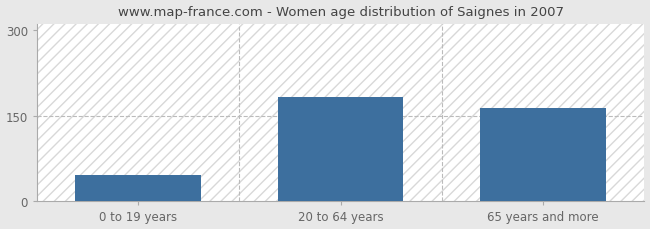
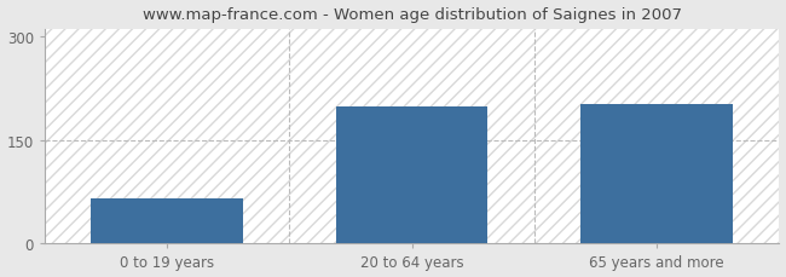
0 to 19 years: 46 -> 66
20 to 64 years: 182 -> 198
65 years and more: 163 -> 202
